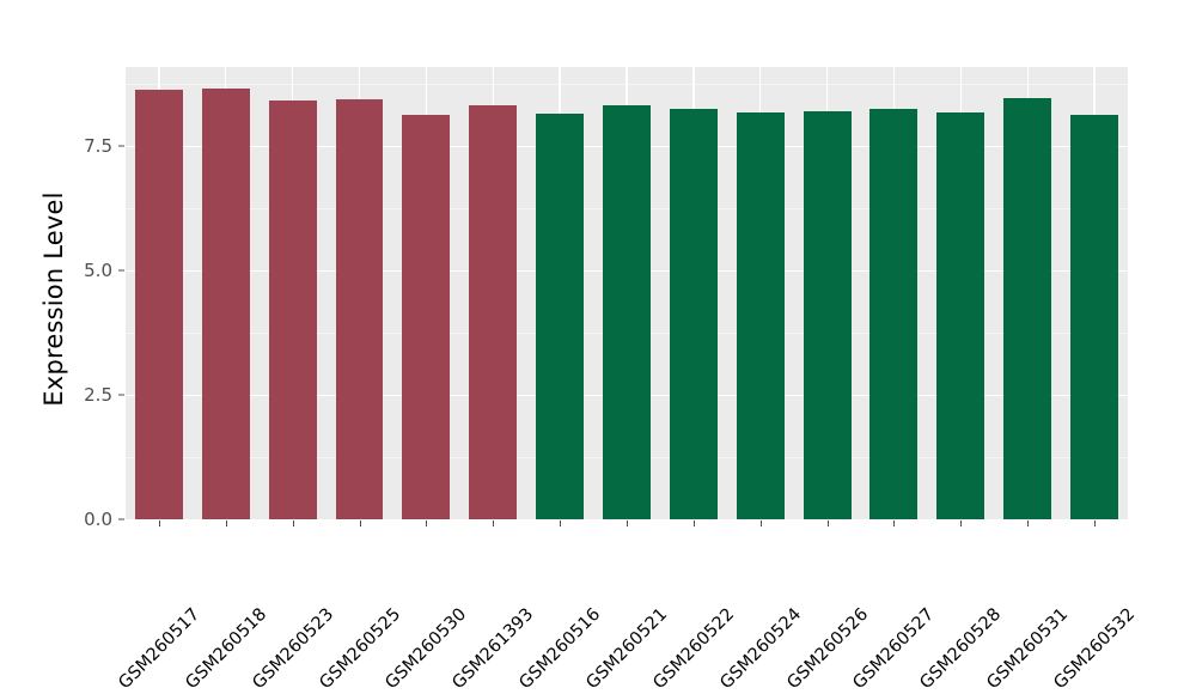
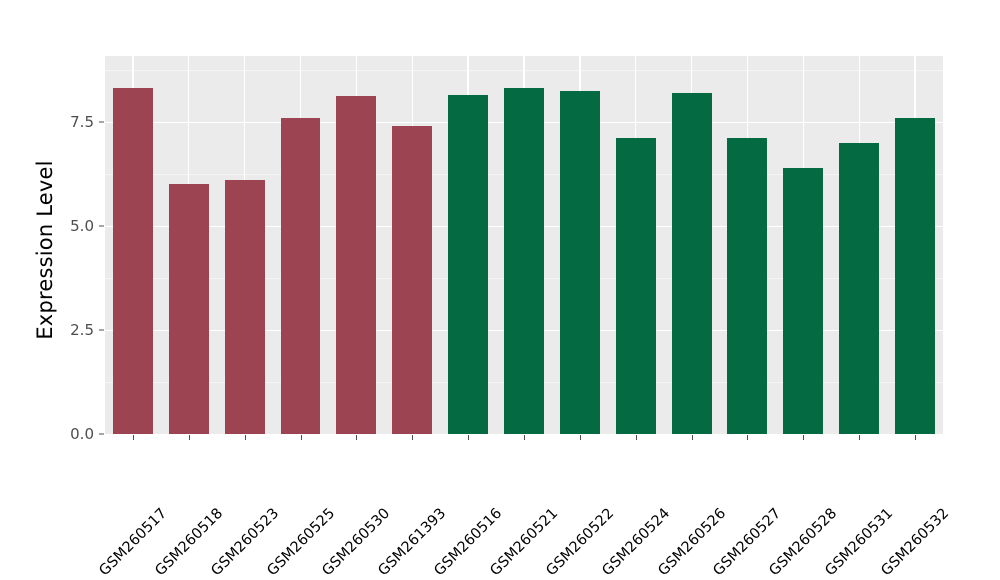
GSM260517: 8.6 -> 8.3
GSM260518: 8.7 -> 6.0
GSM260523: 8.4 -> 6.1
GSM260525: 8.4 -> 7.6
GSM261393: 8.3 -> 7.4
GSM260524: 8.2 -> 7.1
GSM260527: 8.2 -> 7.1
GSM260528: 8.2 -> 6.4
GSM260531: 8.4 -> 7.0
GSM260532: 8.1 -> 7.6
